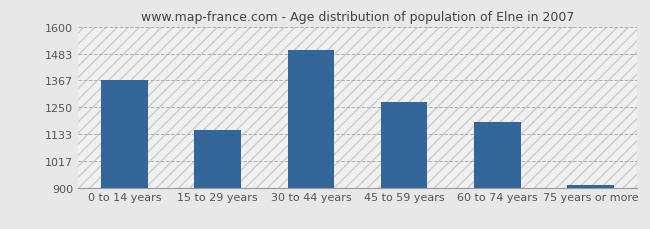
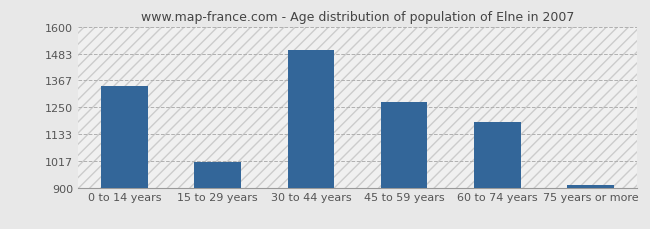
0 to 14 years: 1367 -> 1340
15 to 29 years: 1152 -> 1010
